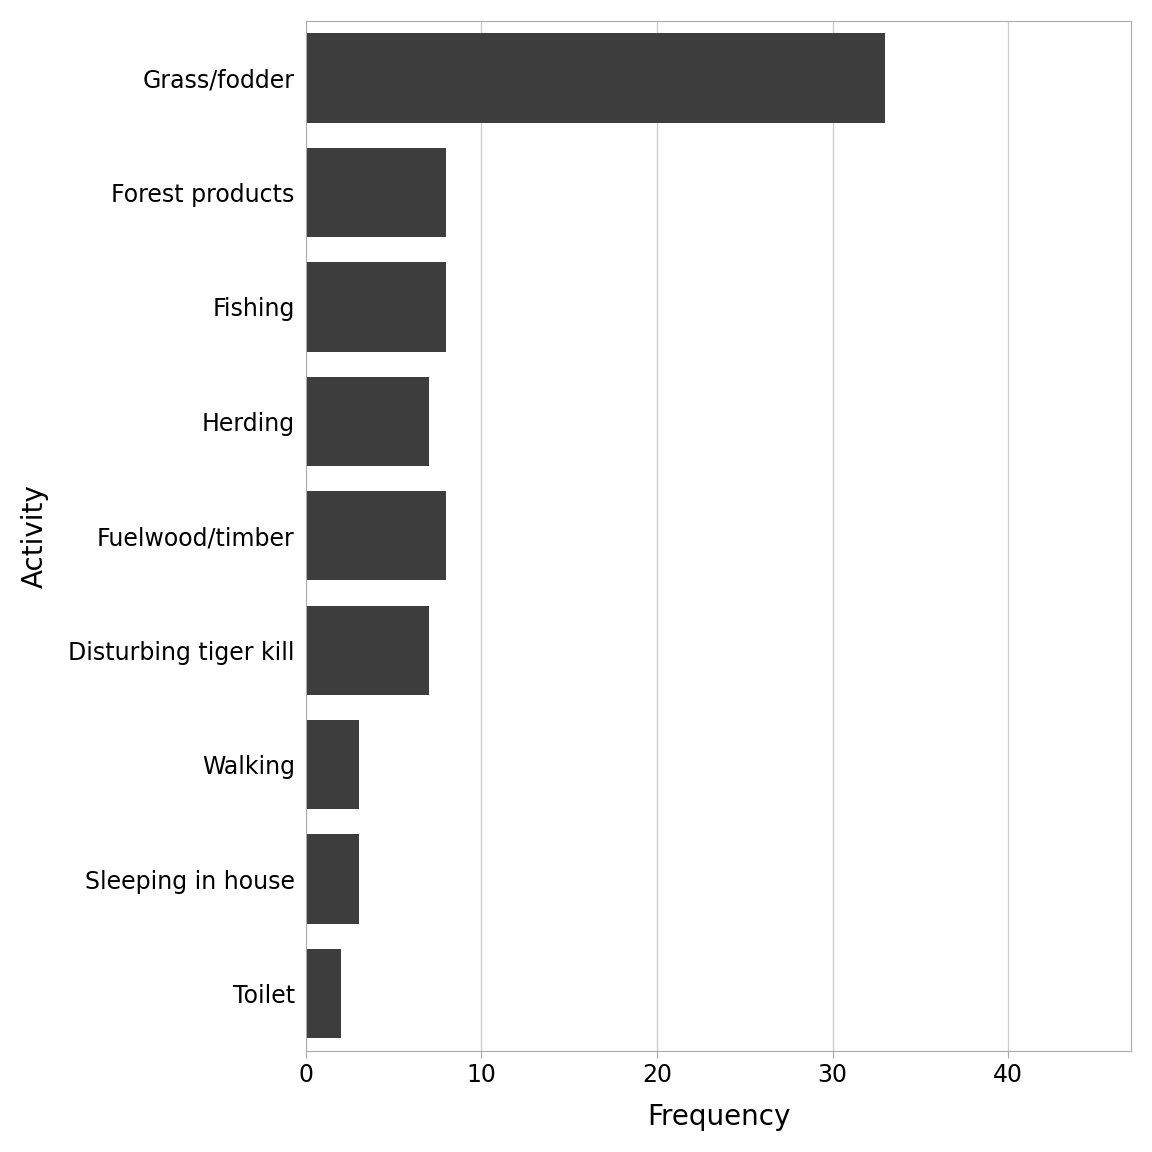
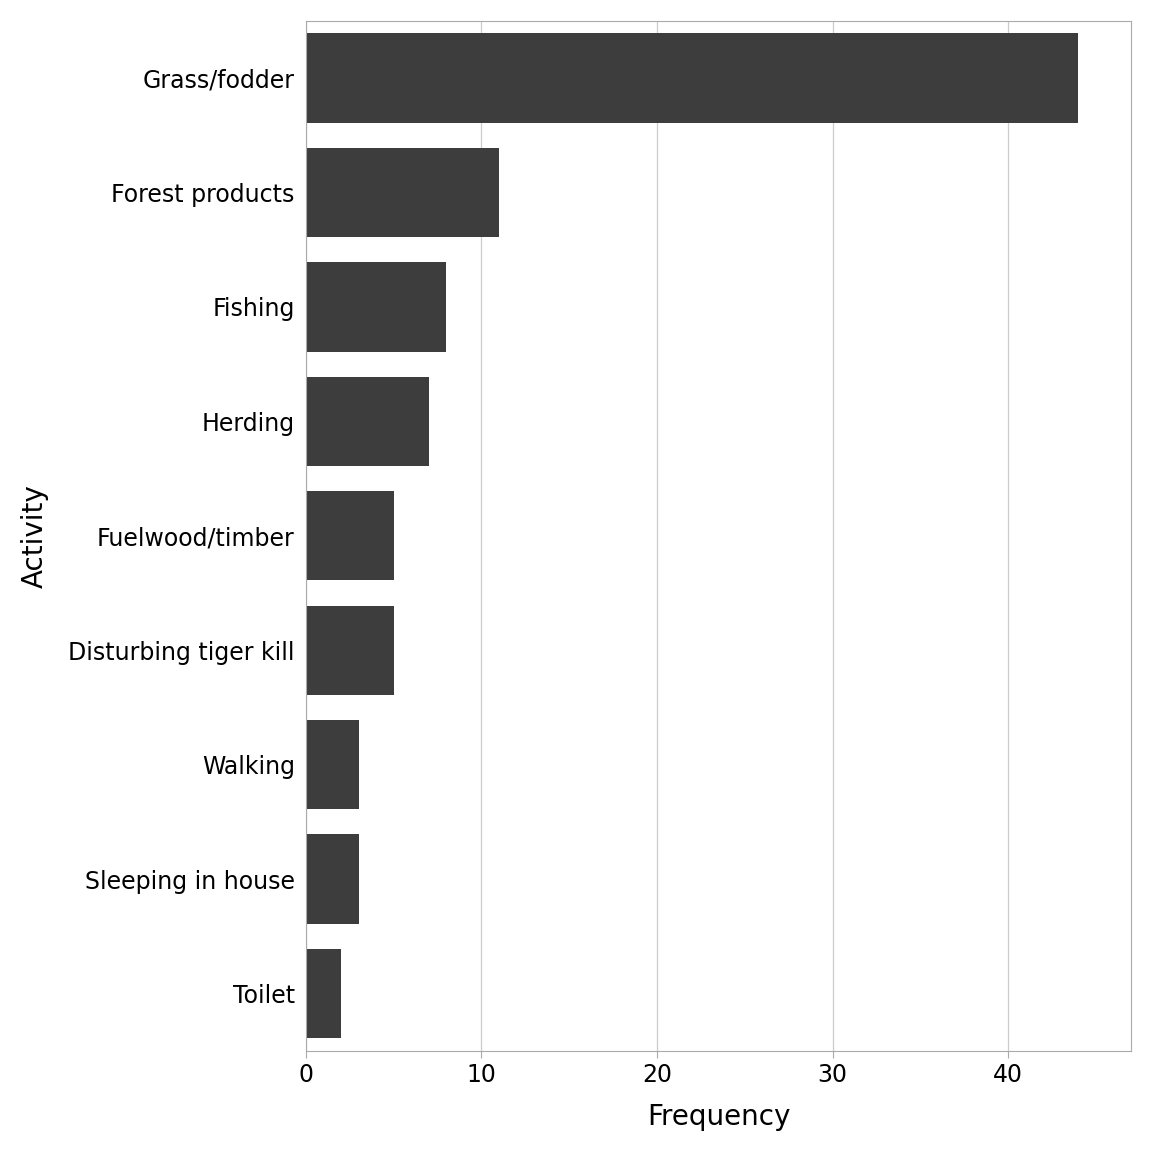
Grass/fodder: 33 -> 44
Forest products: 8 -> 11
Fuelwood/timber: 8 -> 5
Disturbing tiger kill: 7 -> 5
